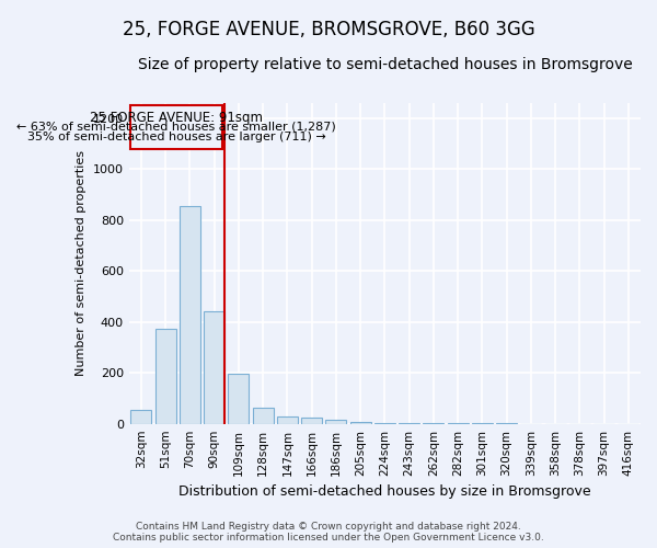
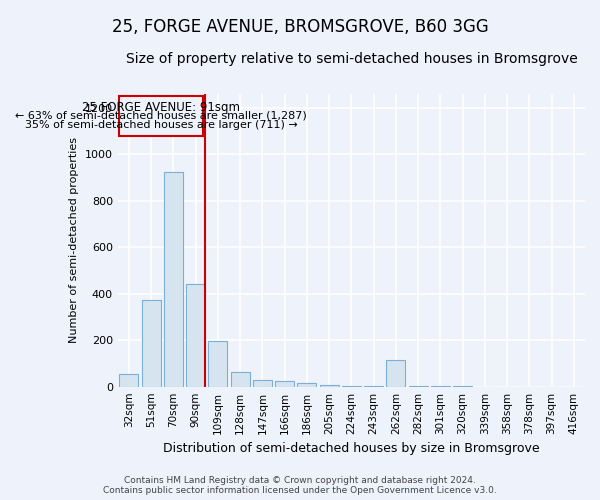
70sqm: 857 -> 925
262sqm: 2 -> 115
